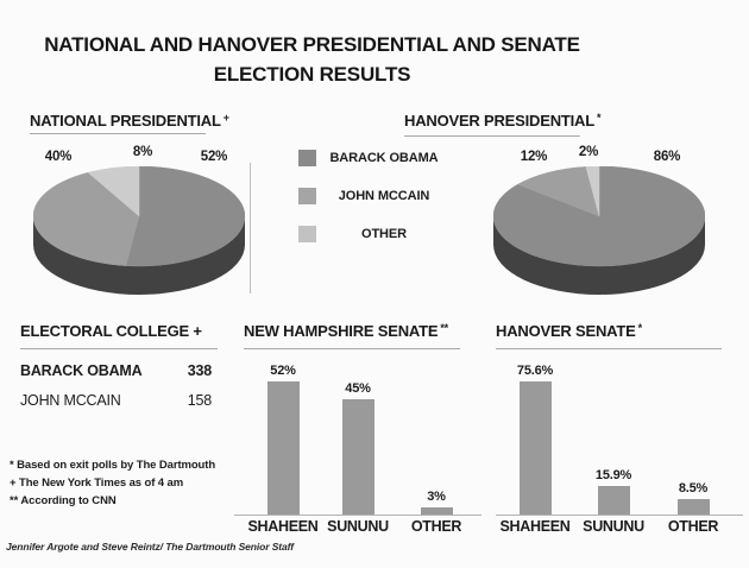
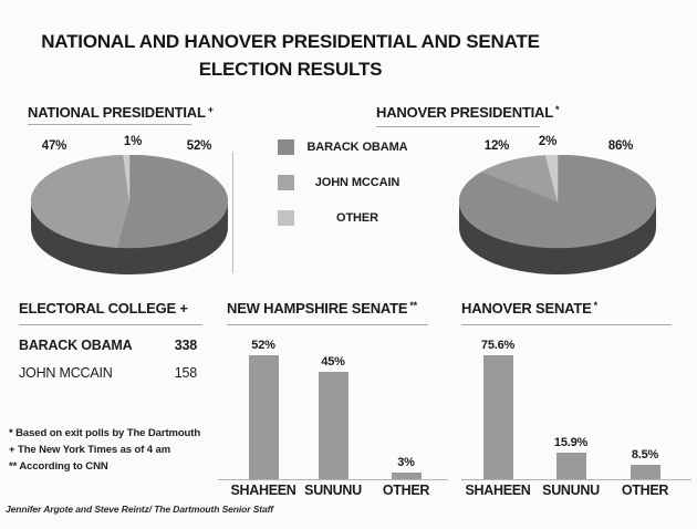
NATIONAL PRESIDENTIAL +/JOHN MCCAIN: 40% -> 47%
NATIONAL PRESIDENTIAL +/OTHER: 8% -> 1%
